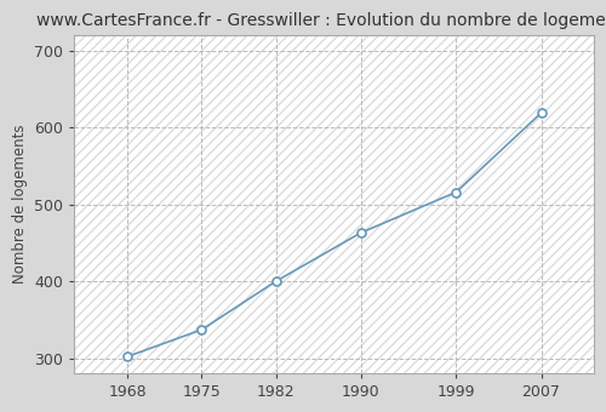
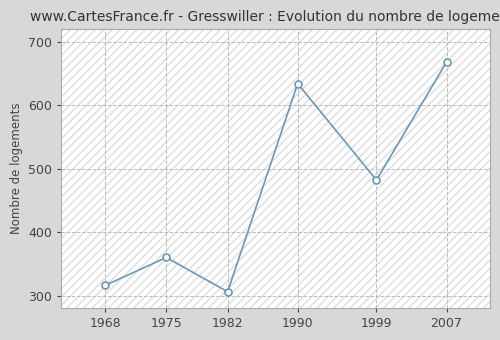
1968: 302 -> 316
1975: 337 -> 360
1982: 400 -> 306
1990: 463 -> 634
1999: 516 -> 482
2007: 619 -> 668
